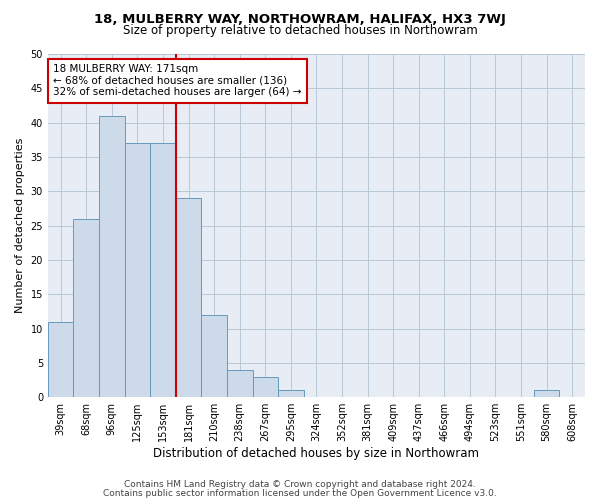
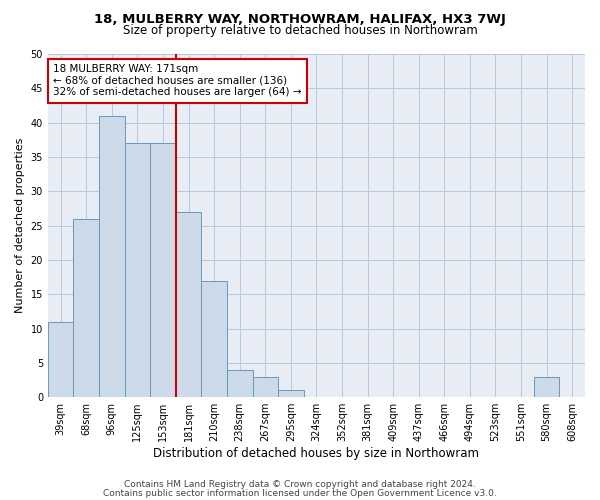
181sqm: 29 -> 27
210sqm: 12 -> 17
580sqm: 1 -> 3
